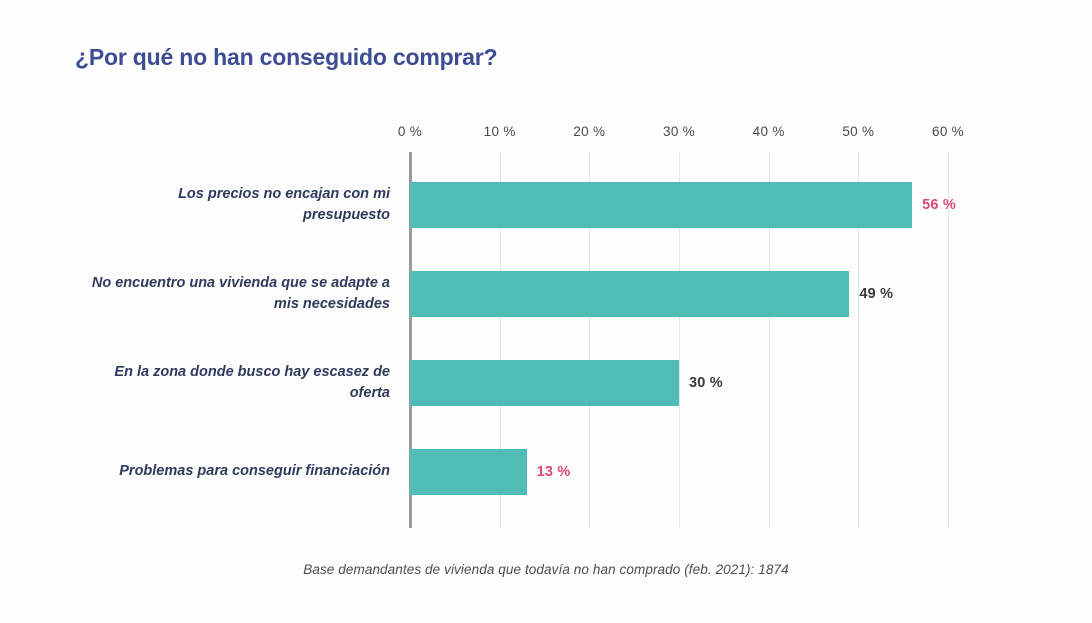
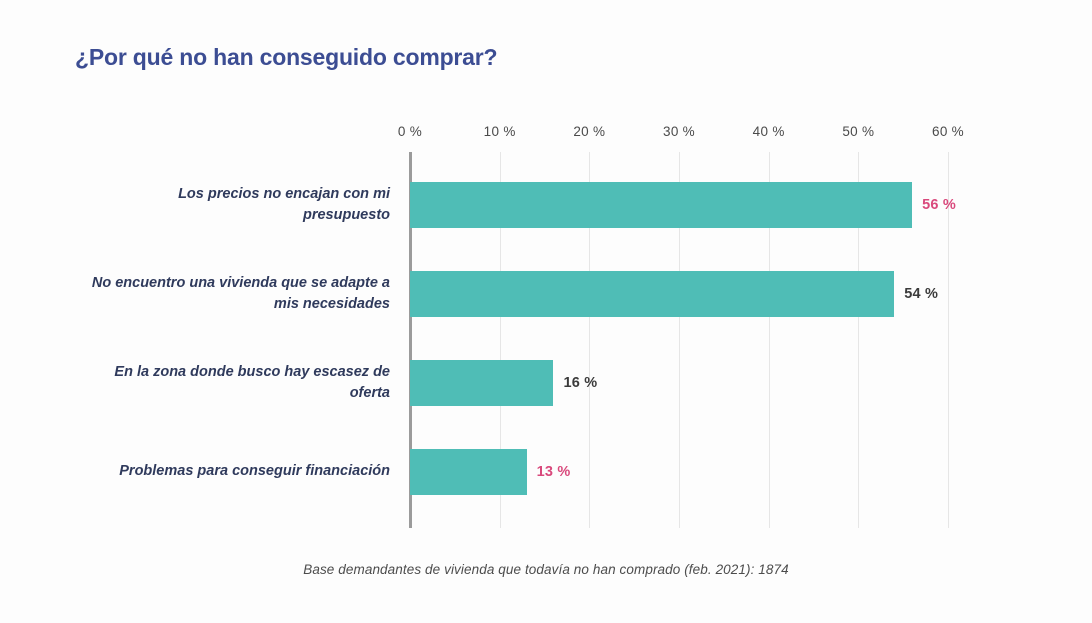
No encuentro una vivienda que se adapte a mis necesidades: 49 -> 54
En la zona donde busco hay escasez de oferta: 30 -> 16
